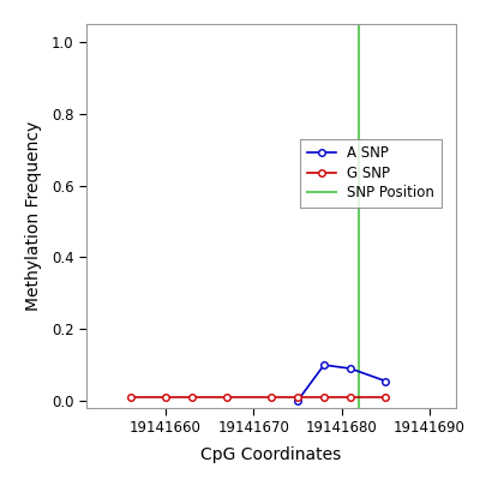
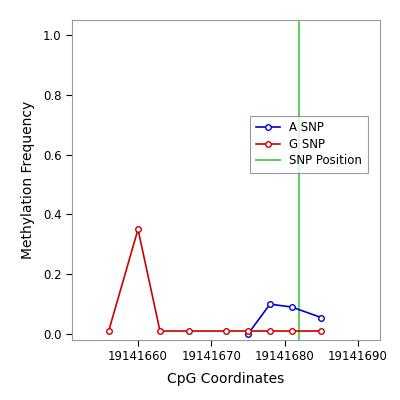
G SNP/19141660: 0.01 -> 0.35
